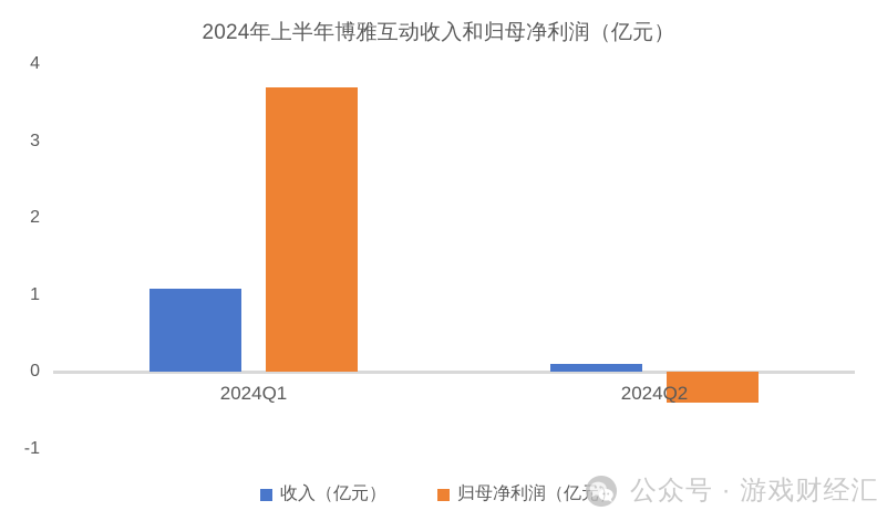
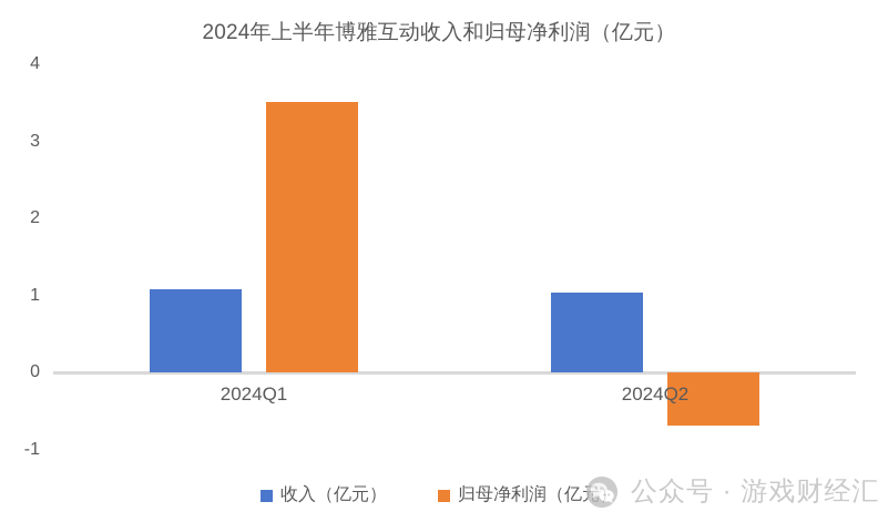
归母净利润（亿元）/2024Q1: 3.7 -> 3.5
收入（亿元）/2024Q2: 0.1 -> 1.0
归母净利润（亿元）/2024Q2: -0.4 -> -0.7
